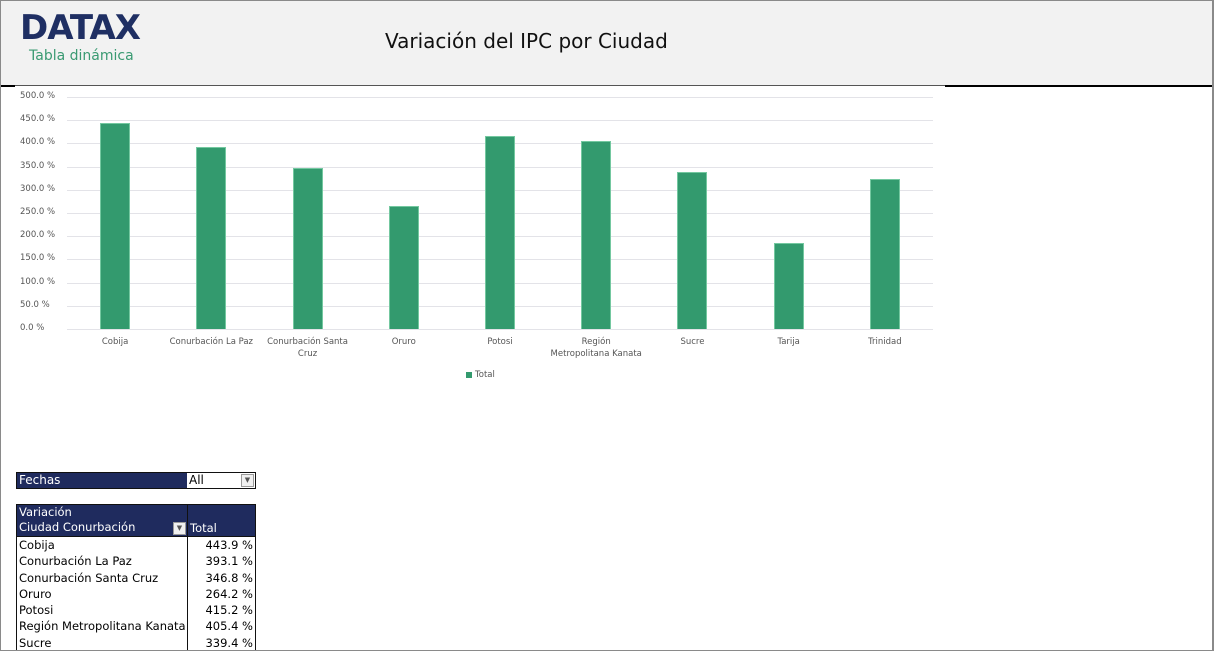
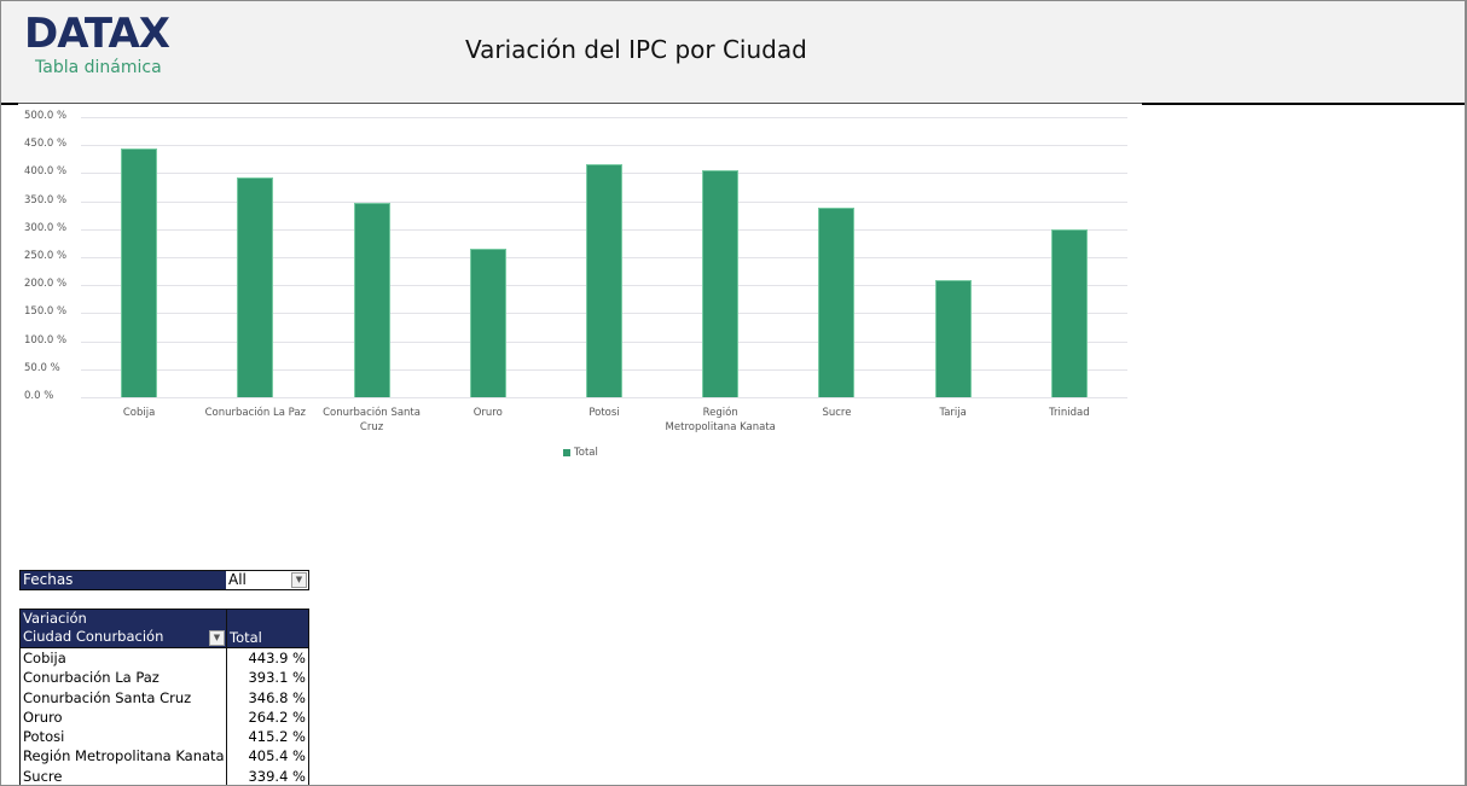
Tarija: 190% -> 210%
Trinidad: 320% -> 300%
